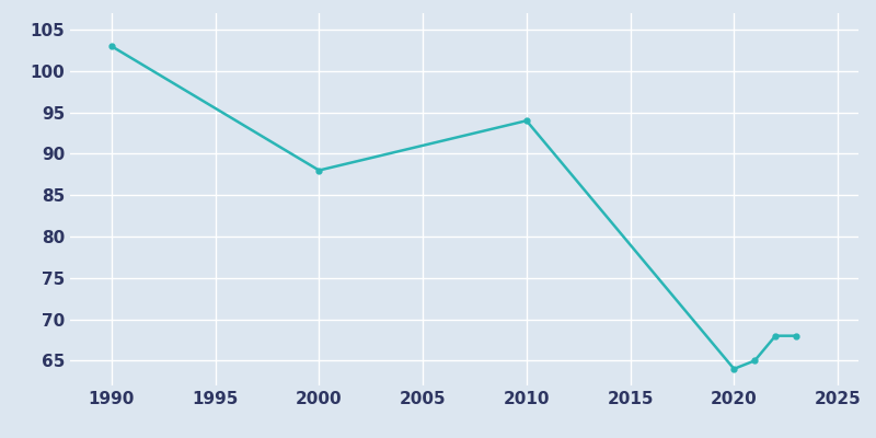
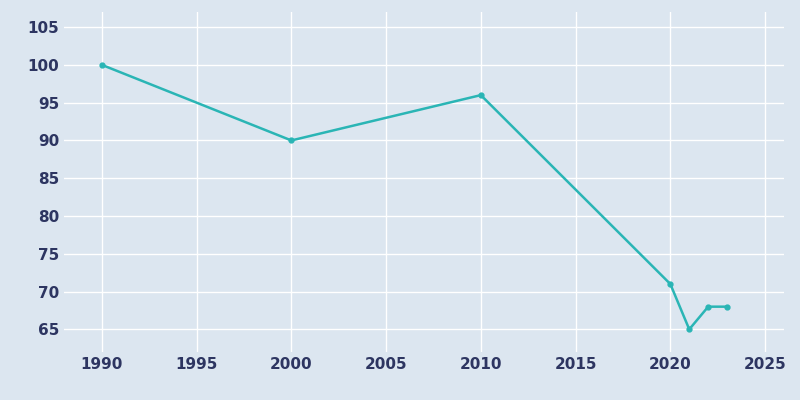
1990: 103 -> 100
2000: 88 -> 90
2010: 94 -> 96
2020: 64 -> 71
